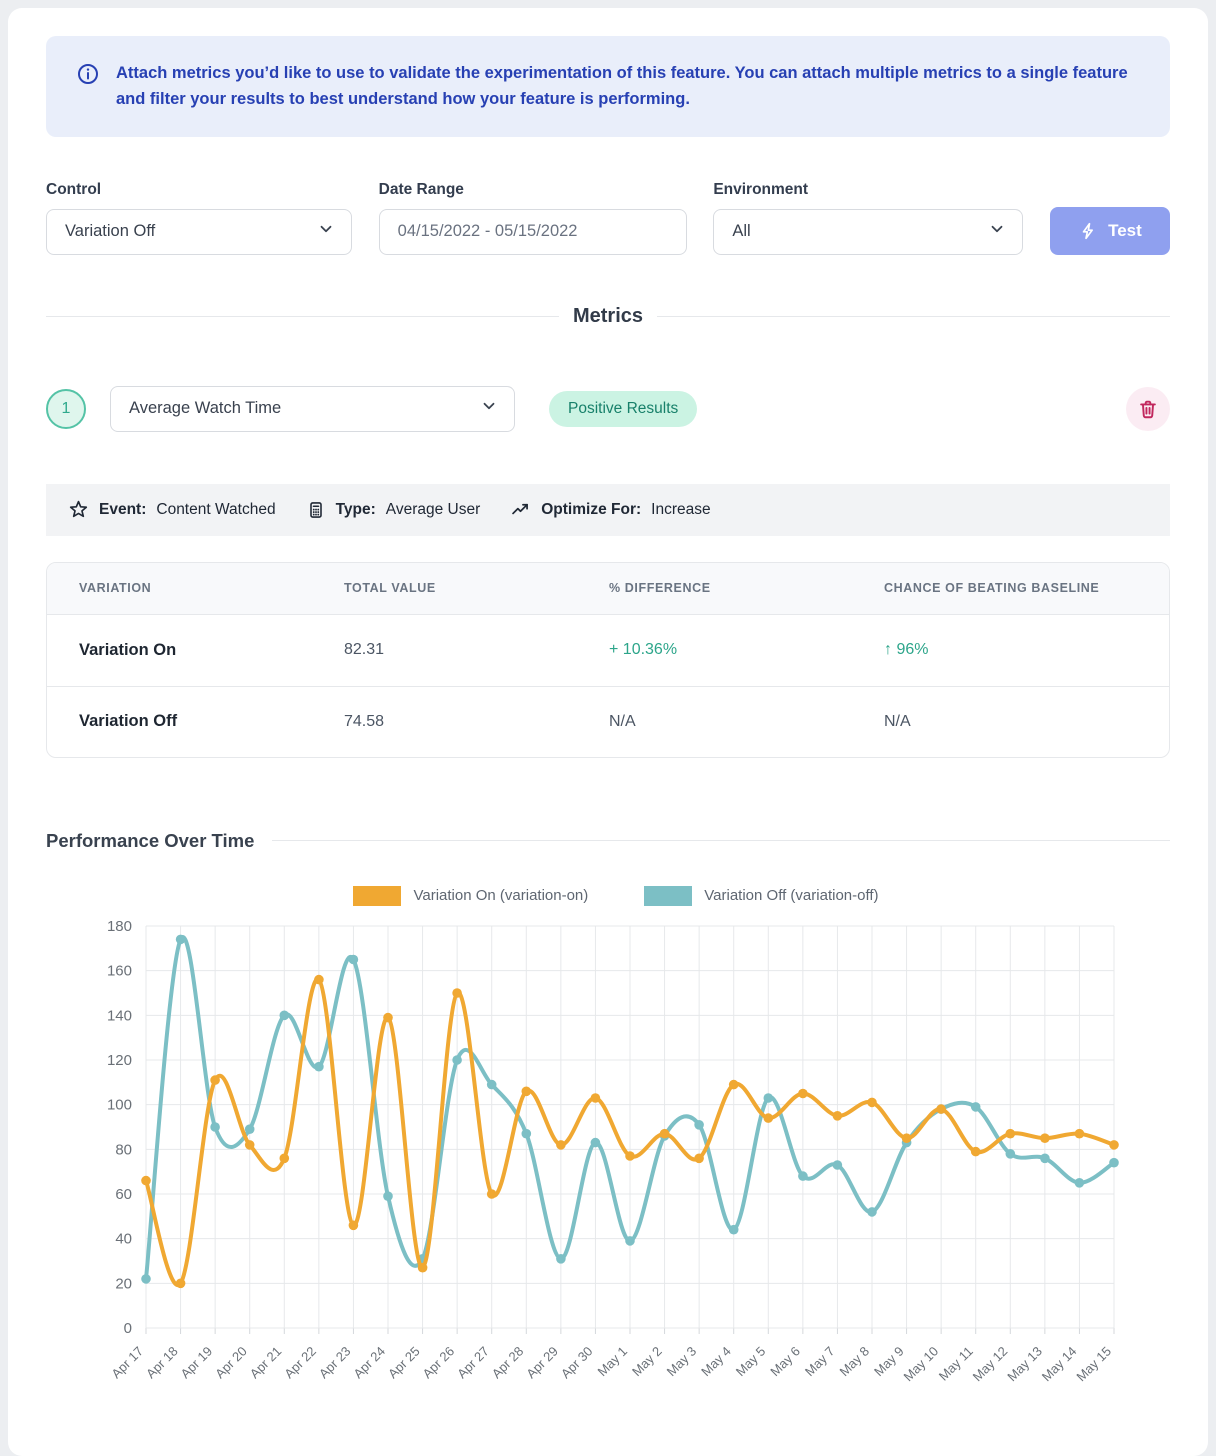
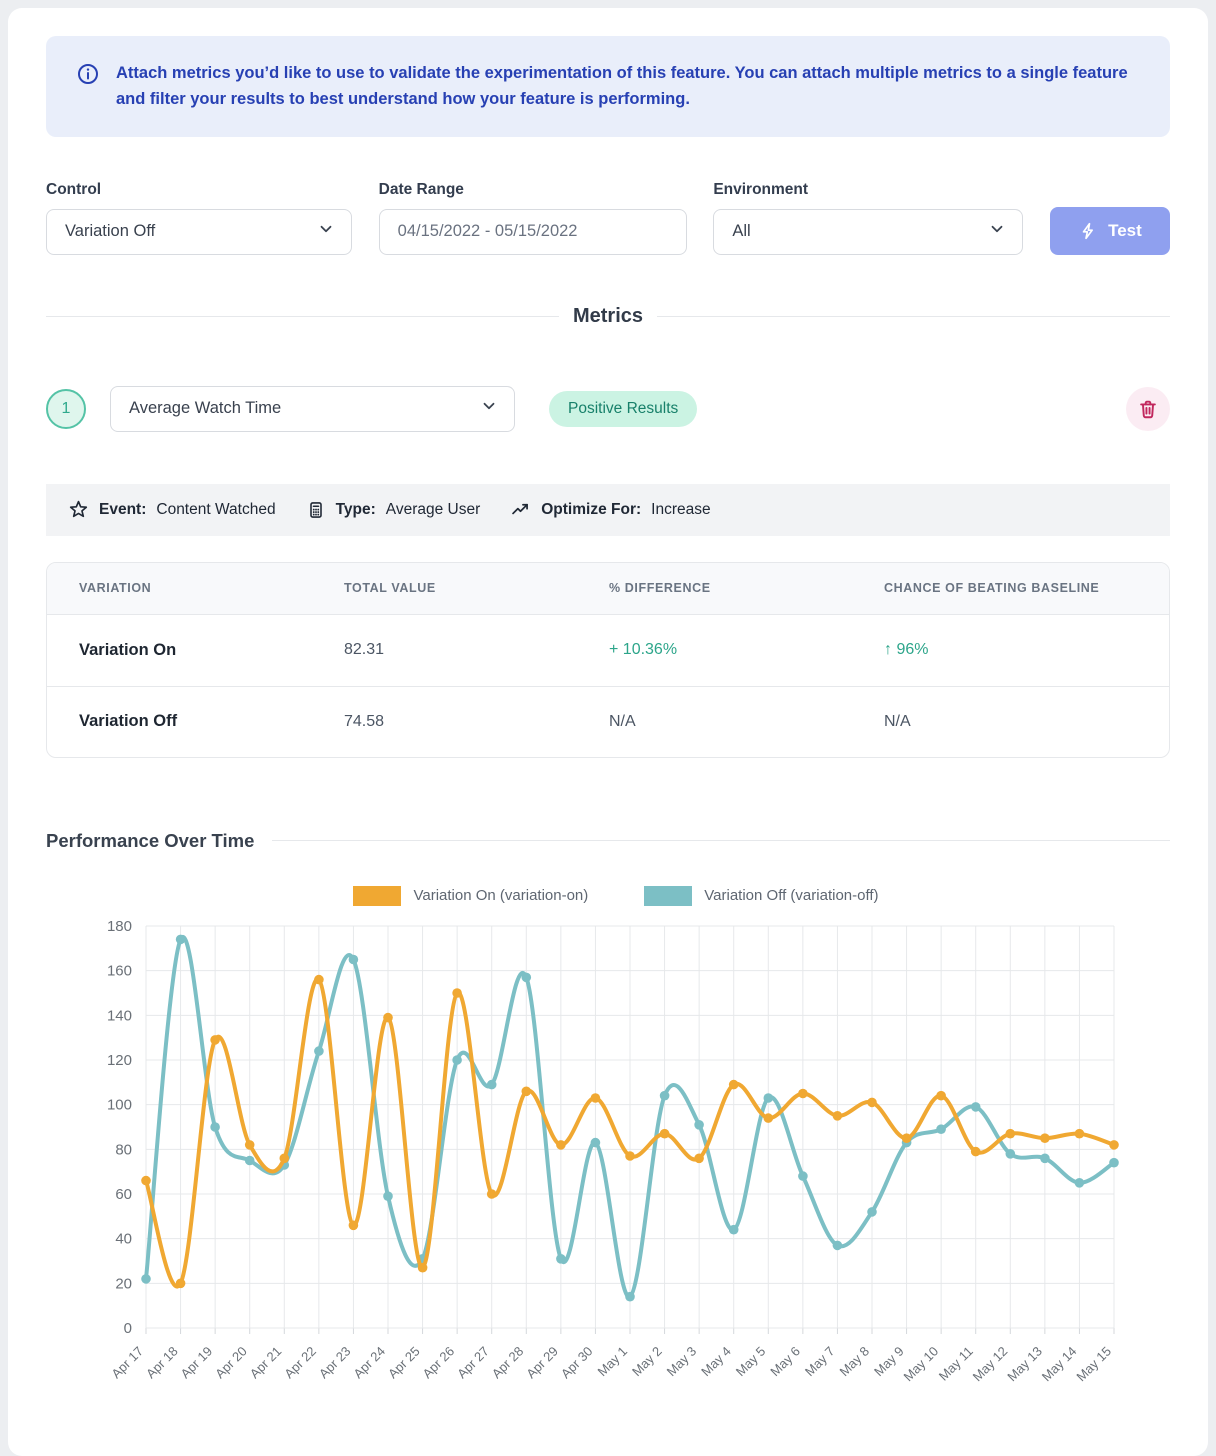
Variation On (variation-on)/Apr 19: 111 -> 129
Variation Off (variation-off)/Apr 20: 89 -> 75
Variation Off (variation-off)/Apr 21: 140 -> 73
Variation Off (variation-off)/Apr 22: 117 -> 124
Variation Off (variation-off)/Apr 28: 87 -> 157
Variation Off (variation-off)/May 1: 39 -> 14
Variation Off (variation-off)/May 2: 86 -> 104
Variation Off (variation-off)/May 7: 73 -> 37
Variation On (variation-on)/May 10: 98 -> 104
Variation Off (variation-off)/May 10: 98 -> 89
